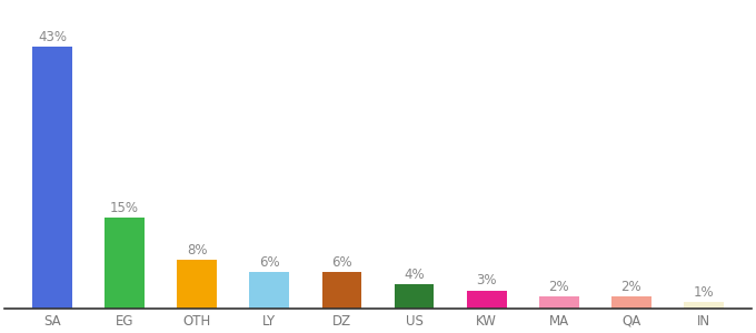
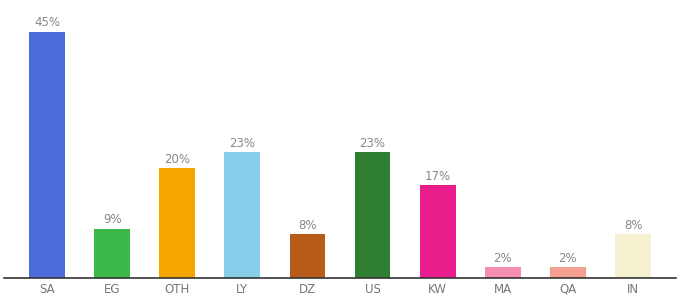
SA: 43% -> 45%
EG: 15% -> 9%
OTH: 8% -> 20%
LY: 6% -> 23%
DZ: 6% -> 8%
US: 4% -> 23%
KW: 3% -> 17%
IN: 1% -> 8%
